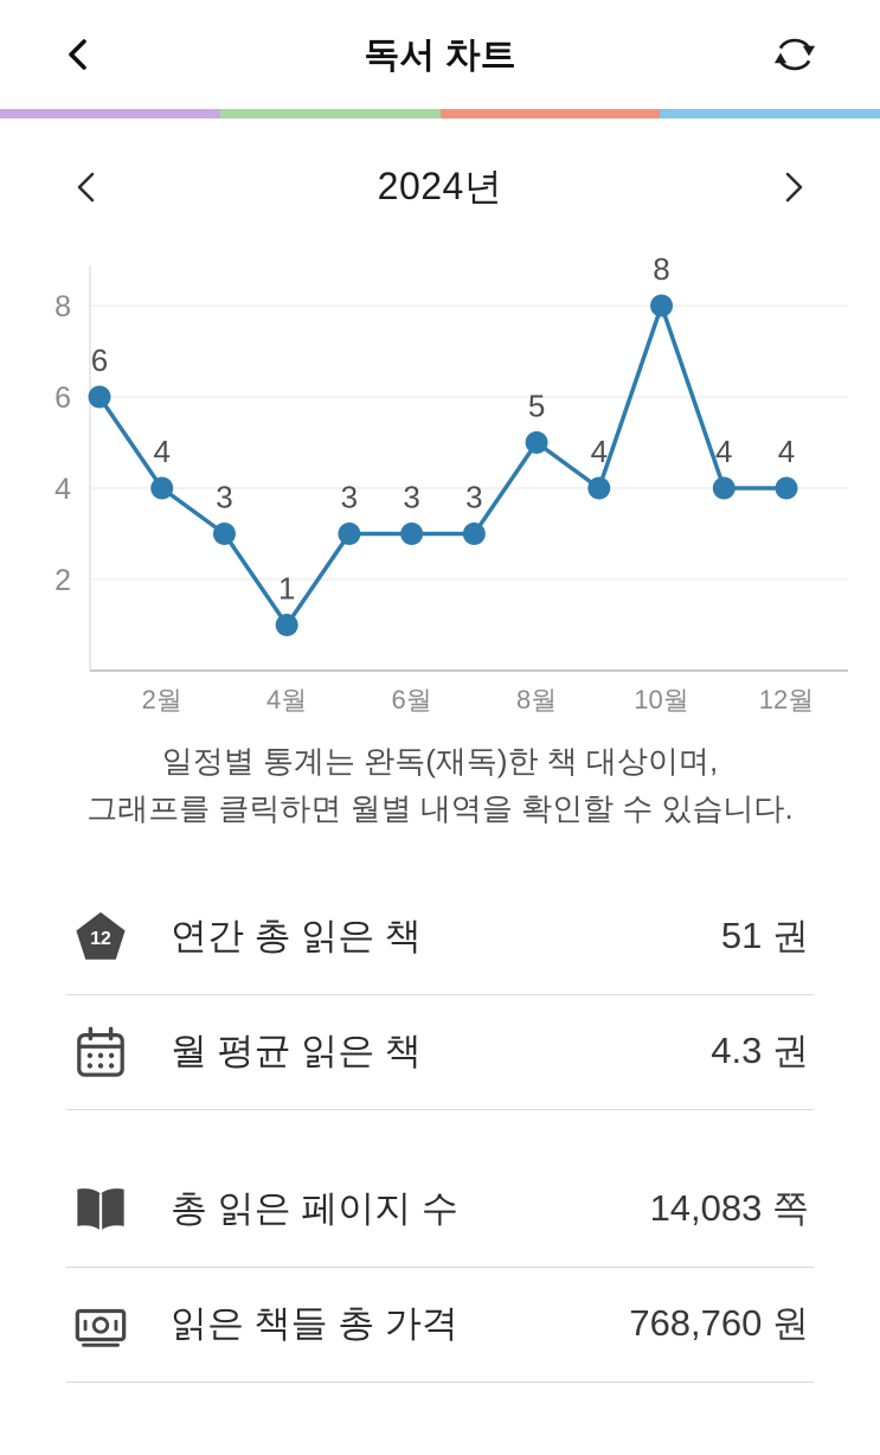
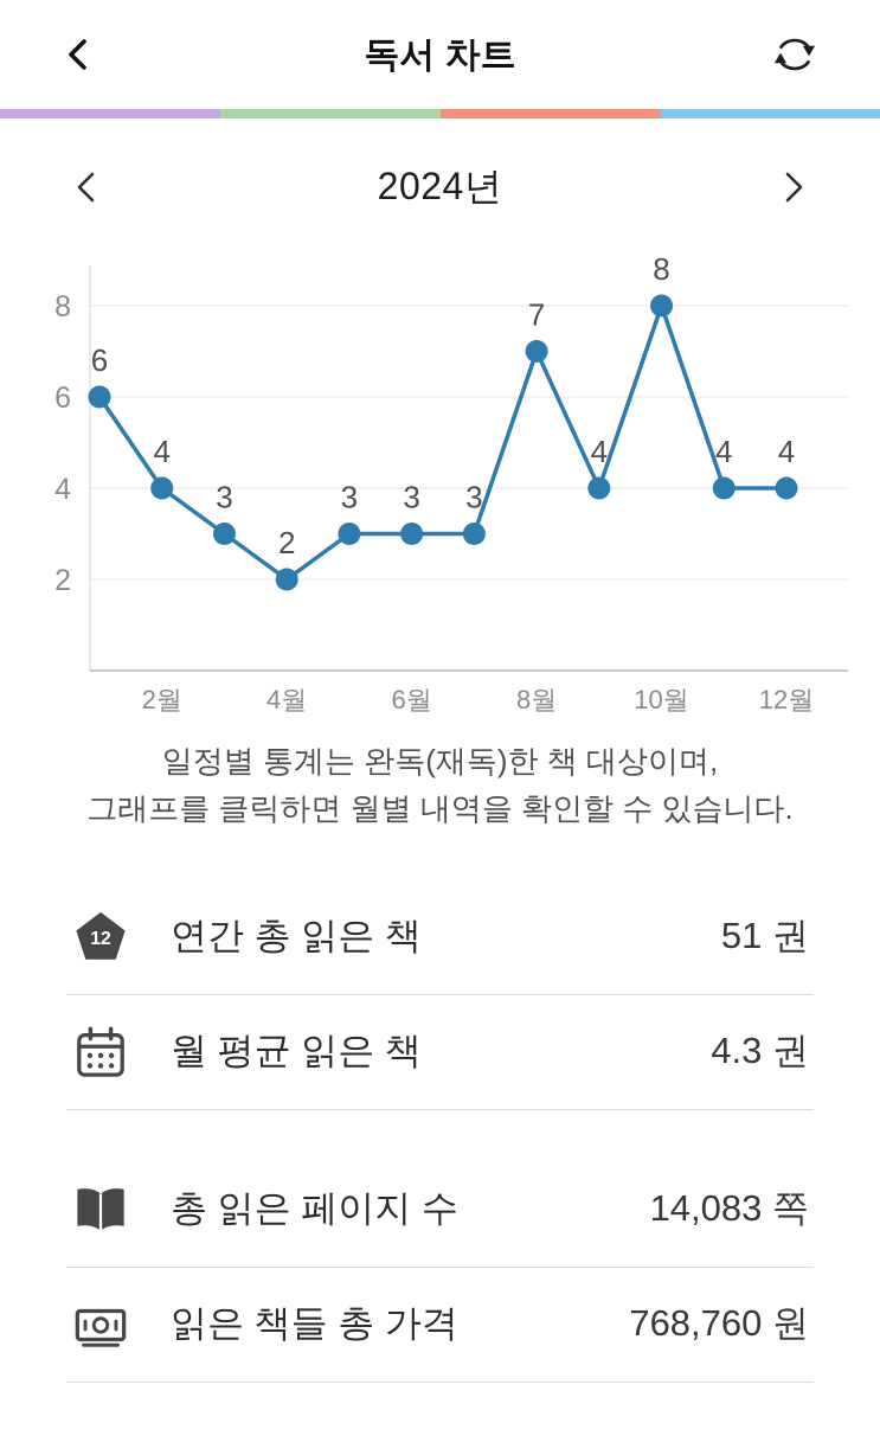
4월: 1 -> 2
8월: 5 -> 7
